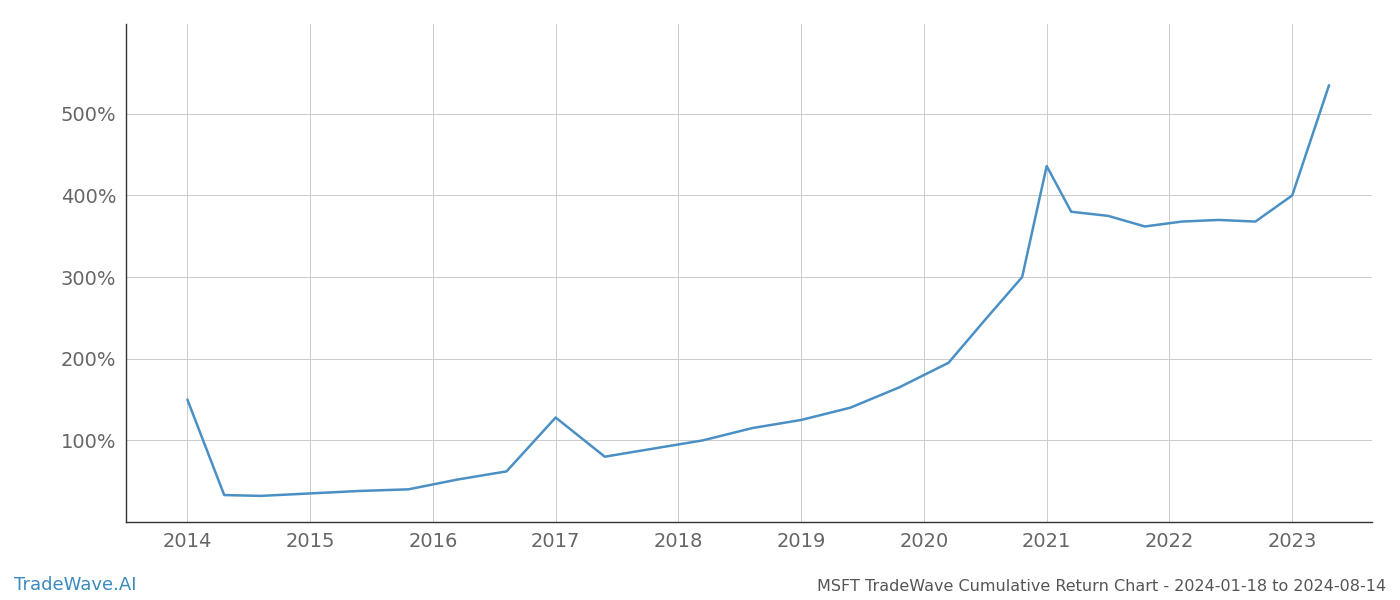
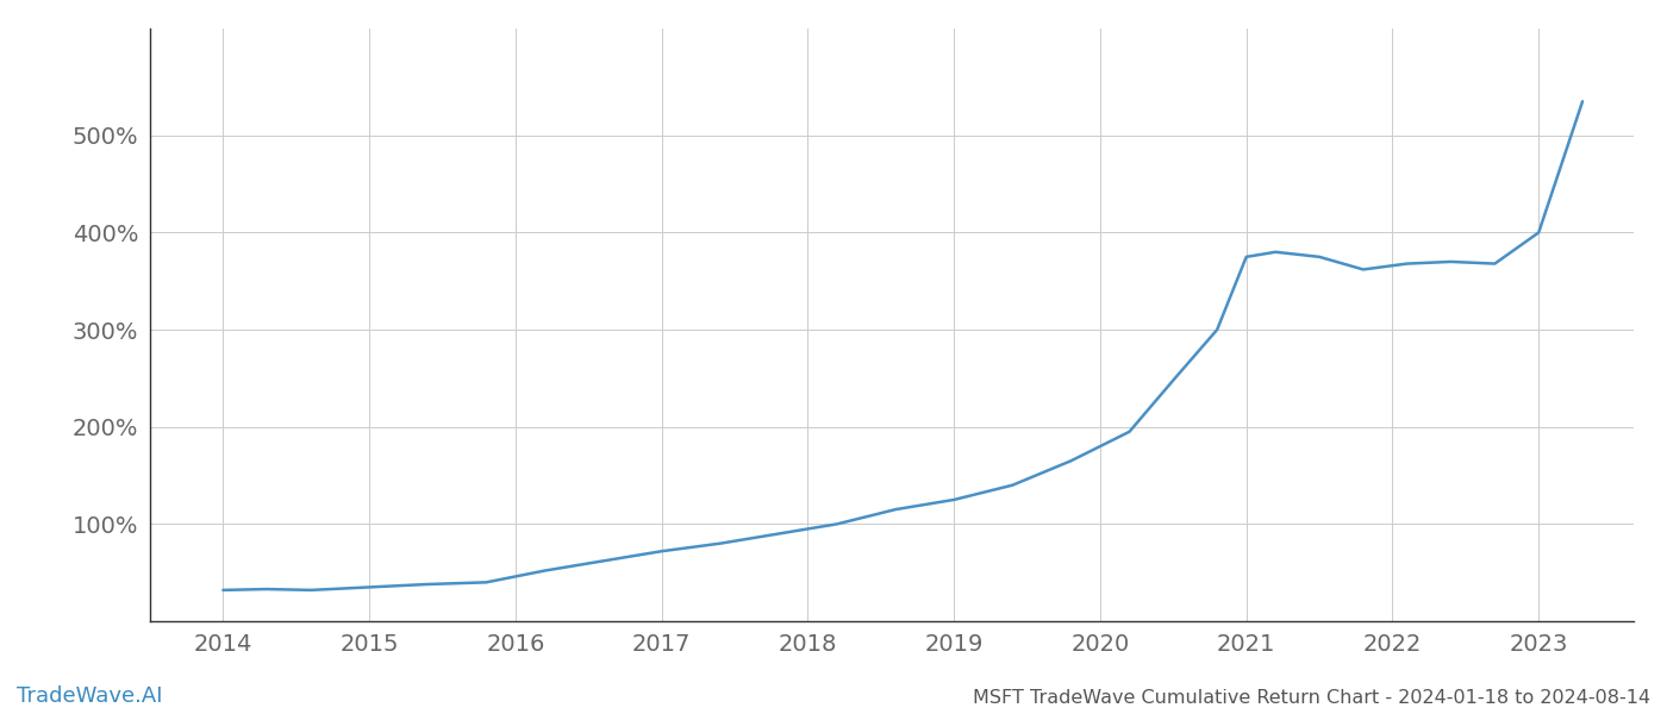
2014: 150% -> 32%
2017: 128% -> 72%
2021: 436% -> 375%
